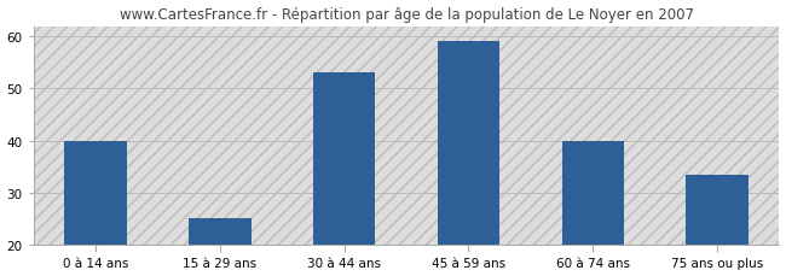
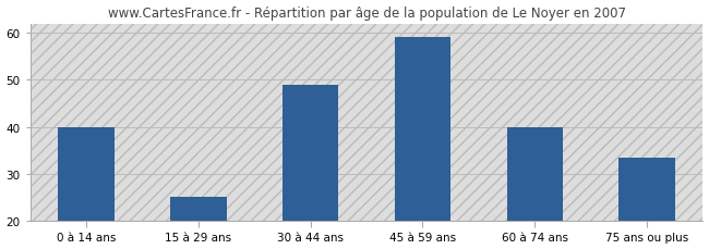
30 à 44 ans: 53.0 -> 49.0
